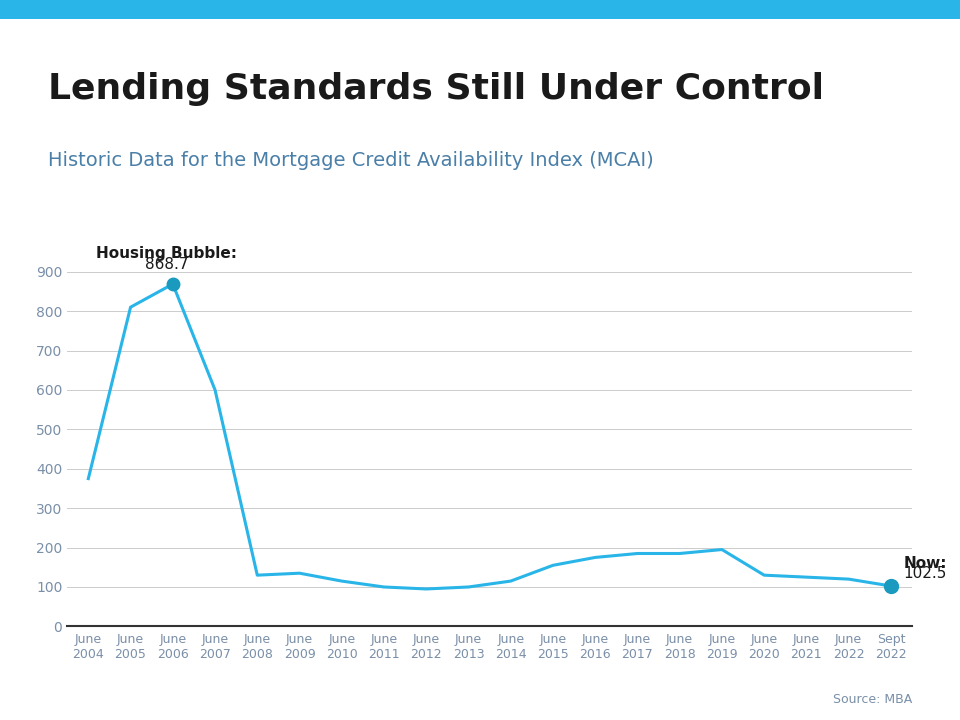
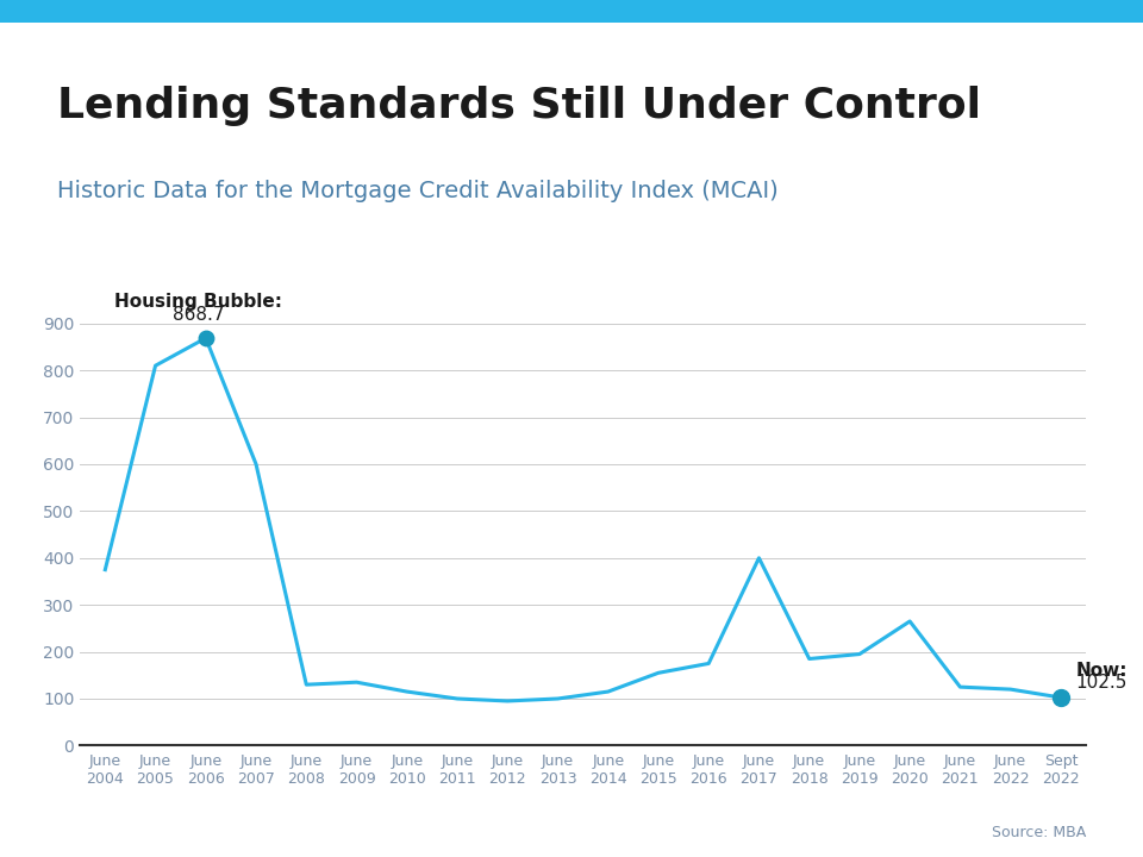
June 2017: 185 -> 400
June 2020: 130 -> 265
